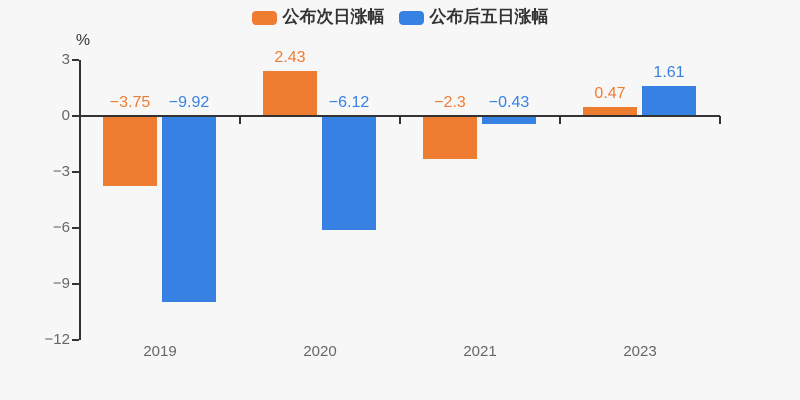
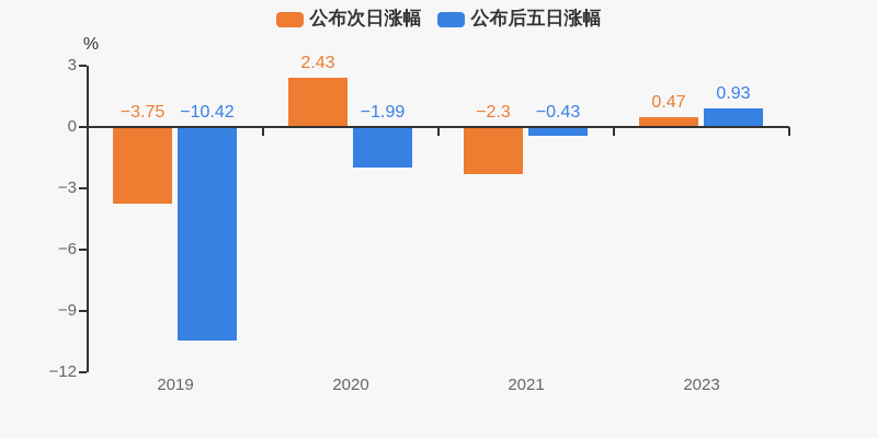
公布后五日涨幅/2019: −9.92 -> −10.42
公布后五日涨幅/2020: −6.12 -> −1.99
公布后五日涨幅/2023: 1.61 -> 0.93
